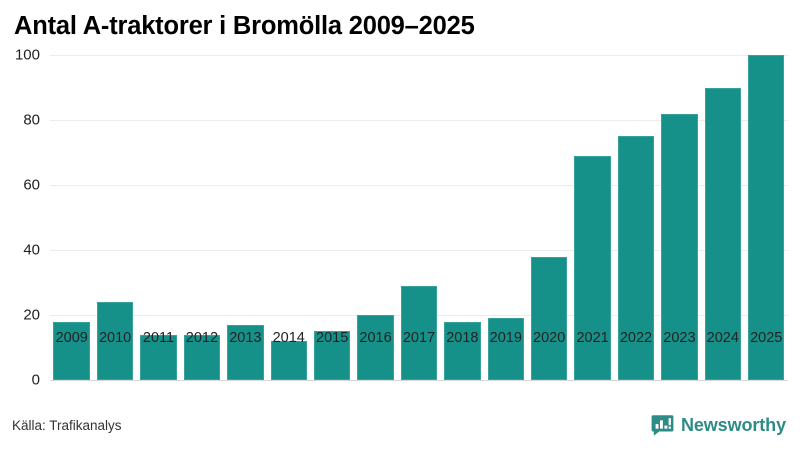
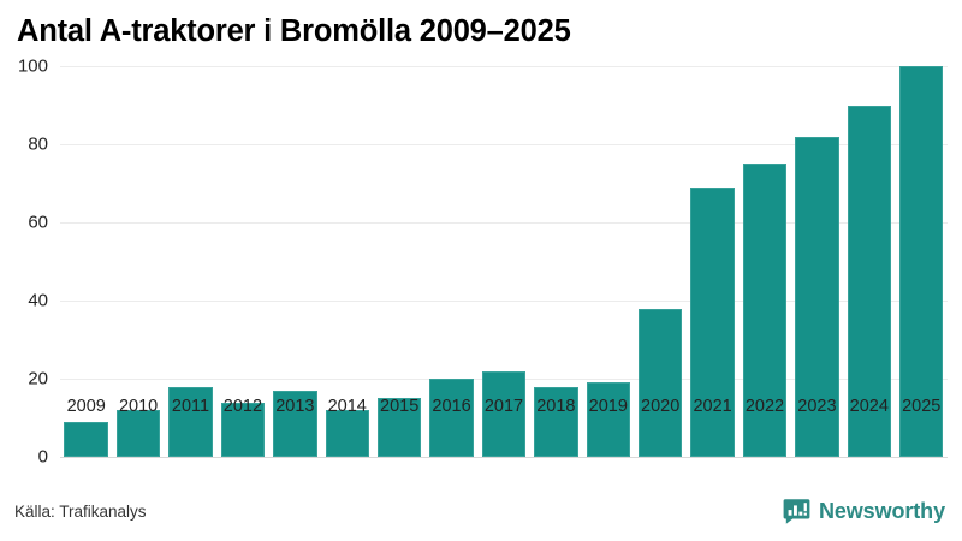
2009: 18 -> 9
2010: 24 -> 12
2011: 14 -> 18
2017: 29 -> 22
